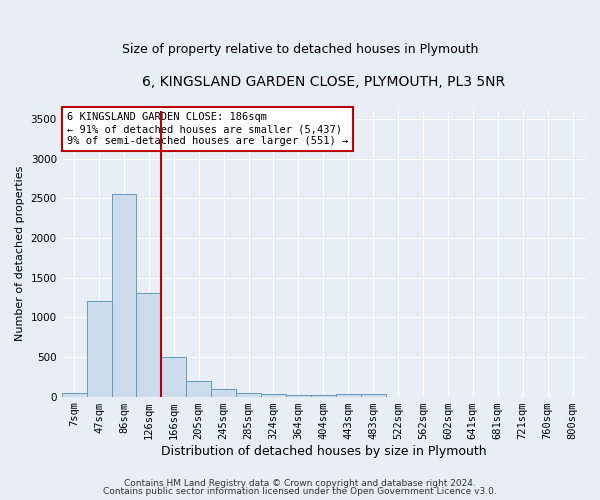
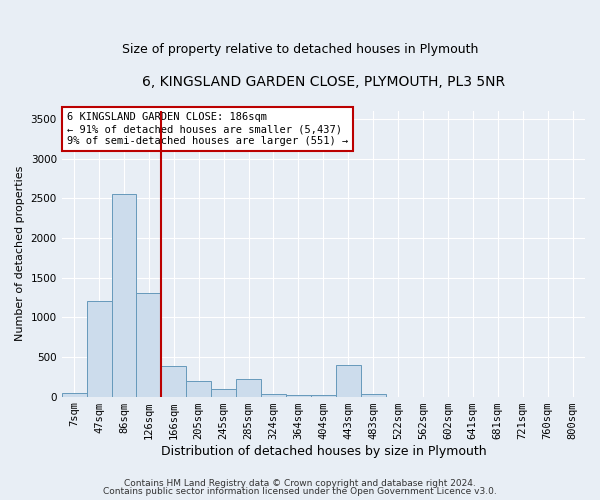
166sqm: 500 -> 380
285sqm: 40 -> 220
443sqm: 30 -> 400
